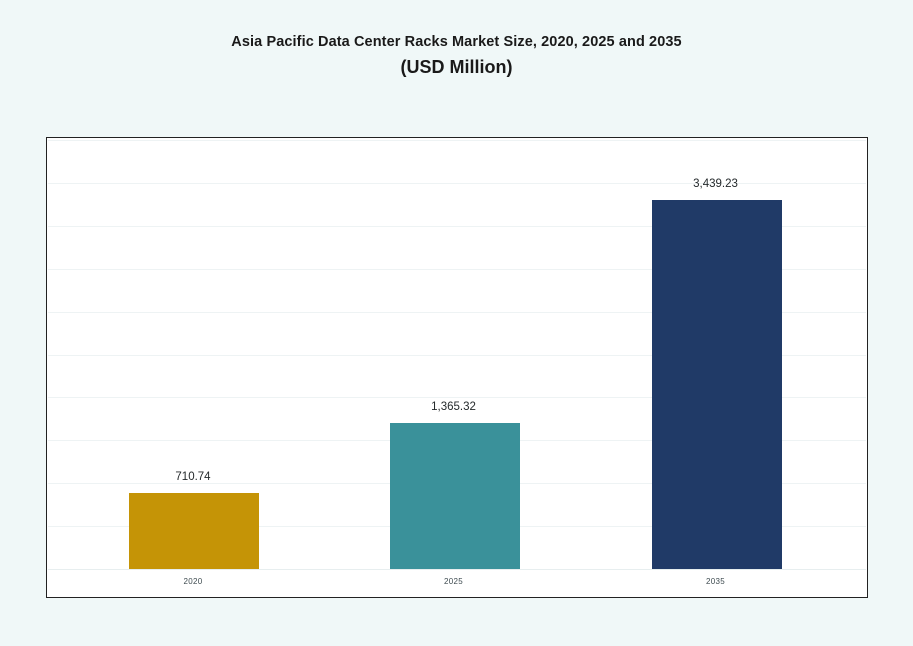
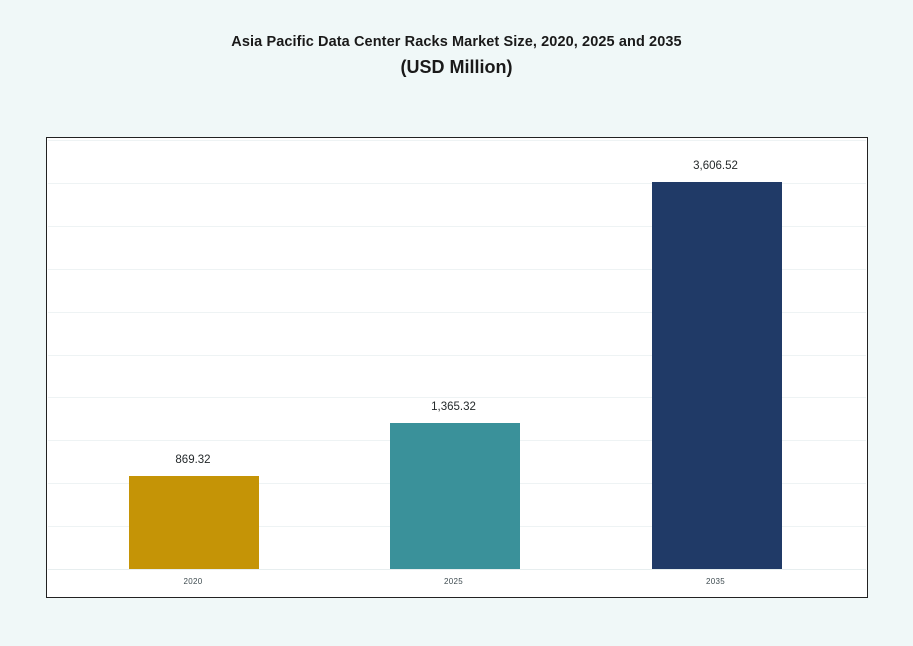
2020: 710.74 -> 869.32
2035: 3,439.23 -> 3,606.52
